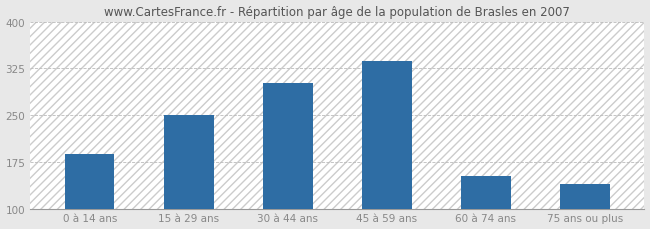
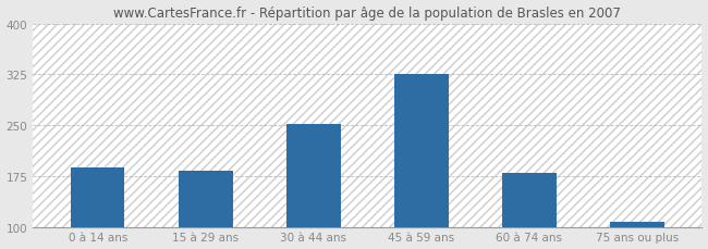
15 à 29 ans: 250 -> 182
30 à 44 ans: 302 -> 252
45 à 59 ans: 336 -> 326
60 à 74 ans: 152 -> 179
75 ans ou plus: 140 -> 108
